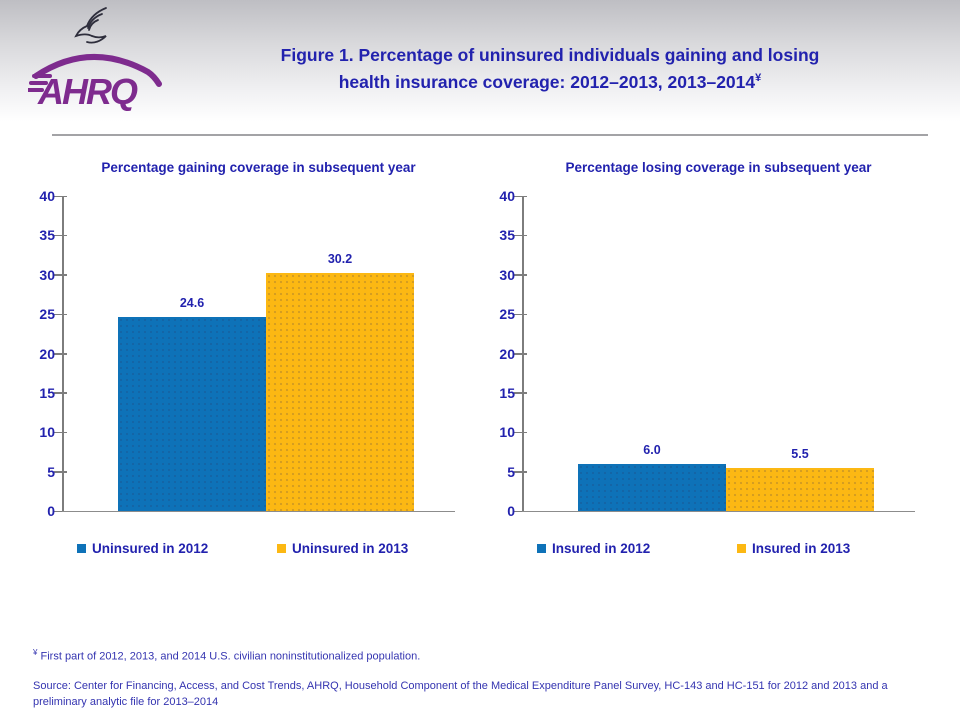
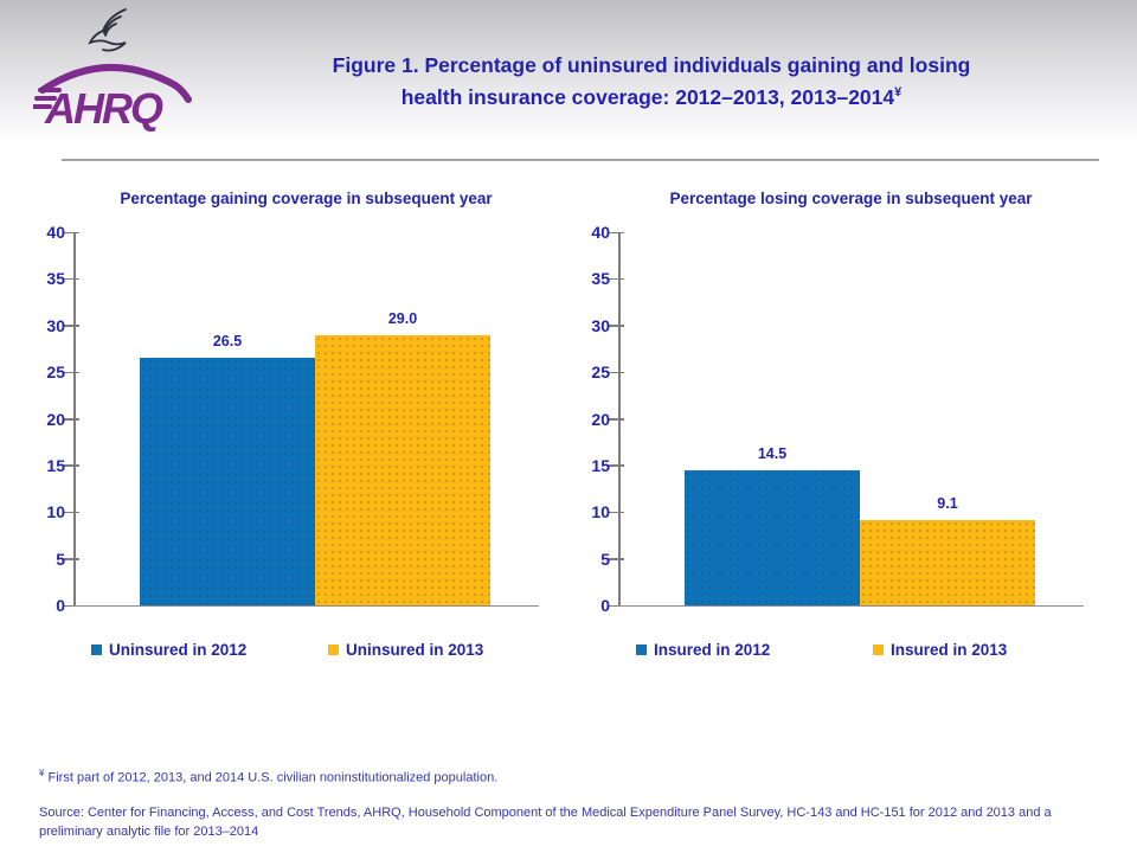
Percentage gaining coverage in subsequent year/Uninsured in 2012: 24.6 -> 26.5
Percentage gaining coverage in subsequent year/Uninsured in 2013: 30.2 -> 29.0
Percentage losing coverage in subsequent year/Insured in 2012: 6.0 -> 14.5
Percentage losing coverage in subsequent year/Insured in 2013: 5.5 -> 9.1
